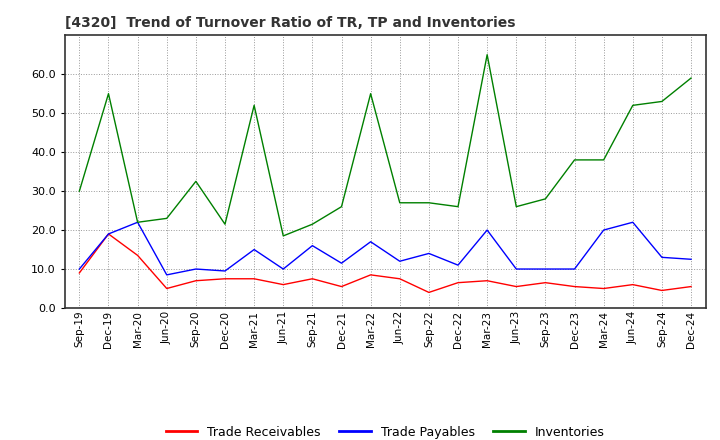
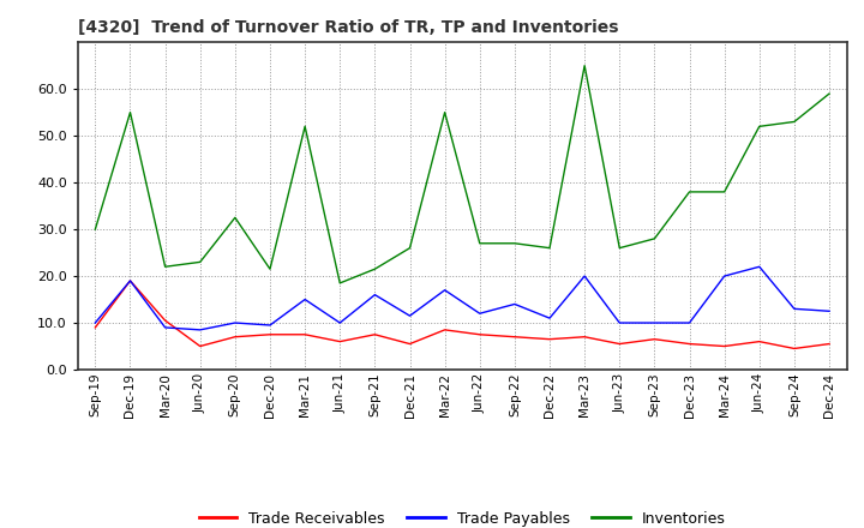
Trade Receivables/Mar-20: 13.5 -> 10.5
Trade Payables/Mar-20: 22.0 -> 9.0
Trade Receivables/Sep-22: 4.0 -> 7.0
